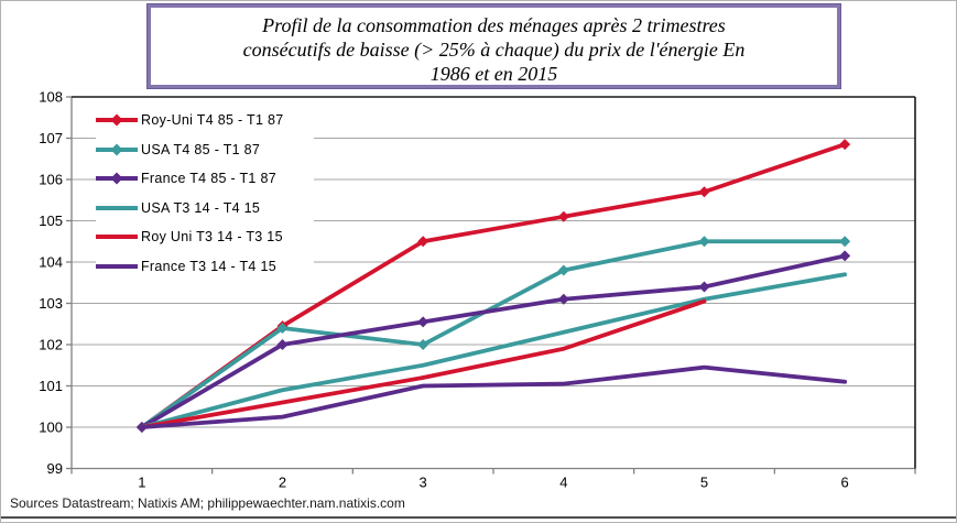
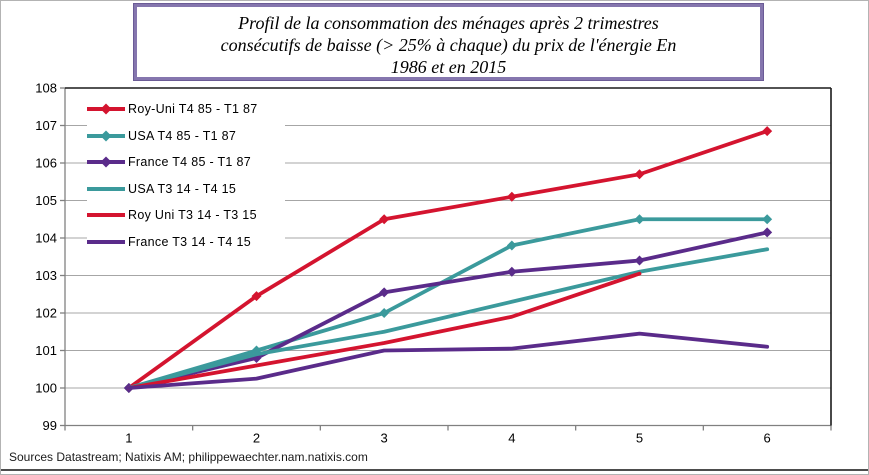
USA T4 85 - T1 87/2: 102.4 -> 101.0
France T4 85 - T1 87/2: 102.0 -> 100.8
